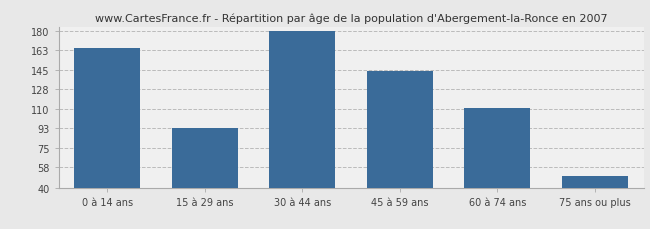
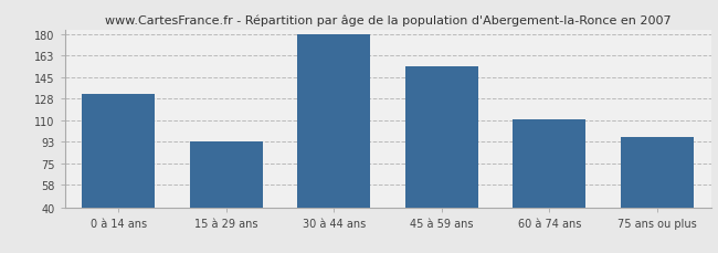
0 à 14 ans: 165 -> 132
45 à 59 ans: 144 -> 154
75 ans ou plus: 50 -> 97
